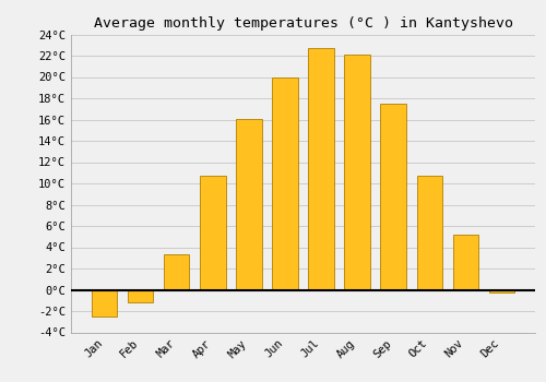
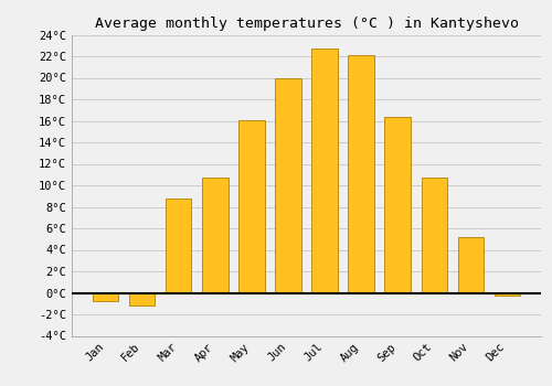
Jan: -2.5°C -> -0.8°C
Mar: 3.3°C -> 8.8°C
Sep: 17.5°C -> 16.4°C
